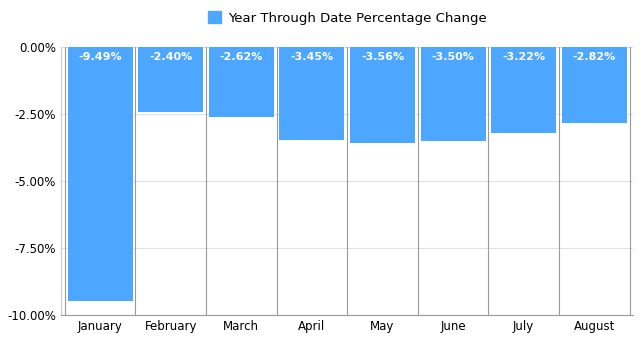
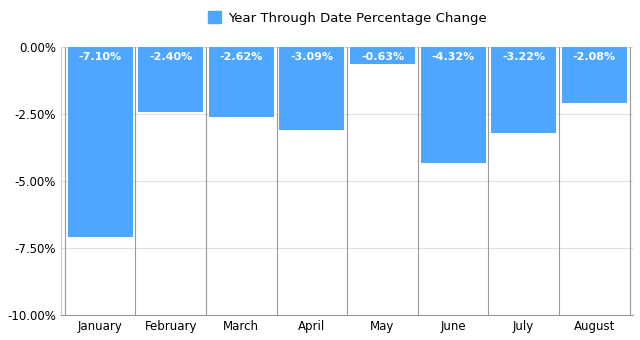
January: -9.49% -> -7.10%
April: -3.45% -> -3.09%
May: -3.56% -> -0.63%
June: -3.50% -> -4.32%
August: -2.82% -> -2.08%
